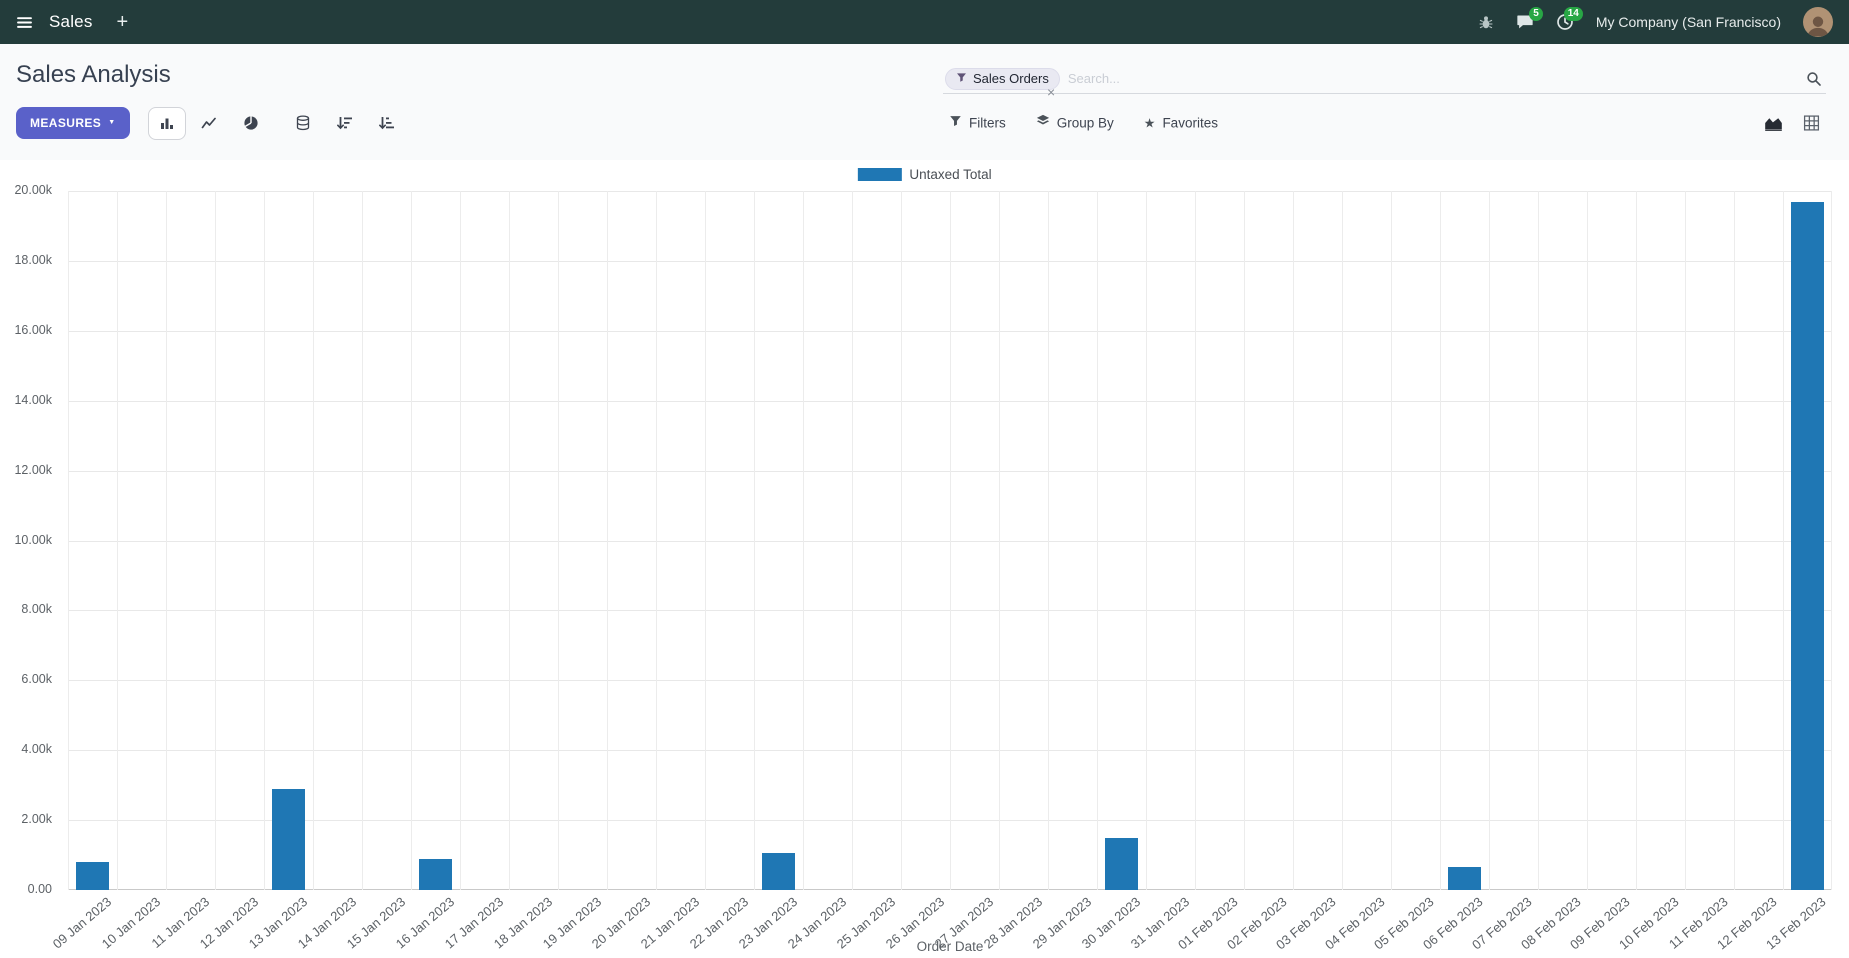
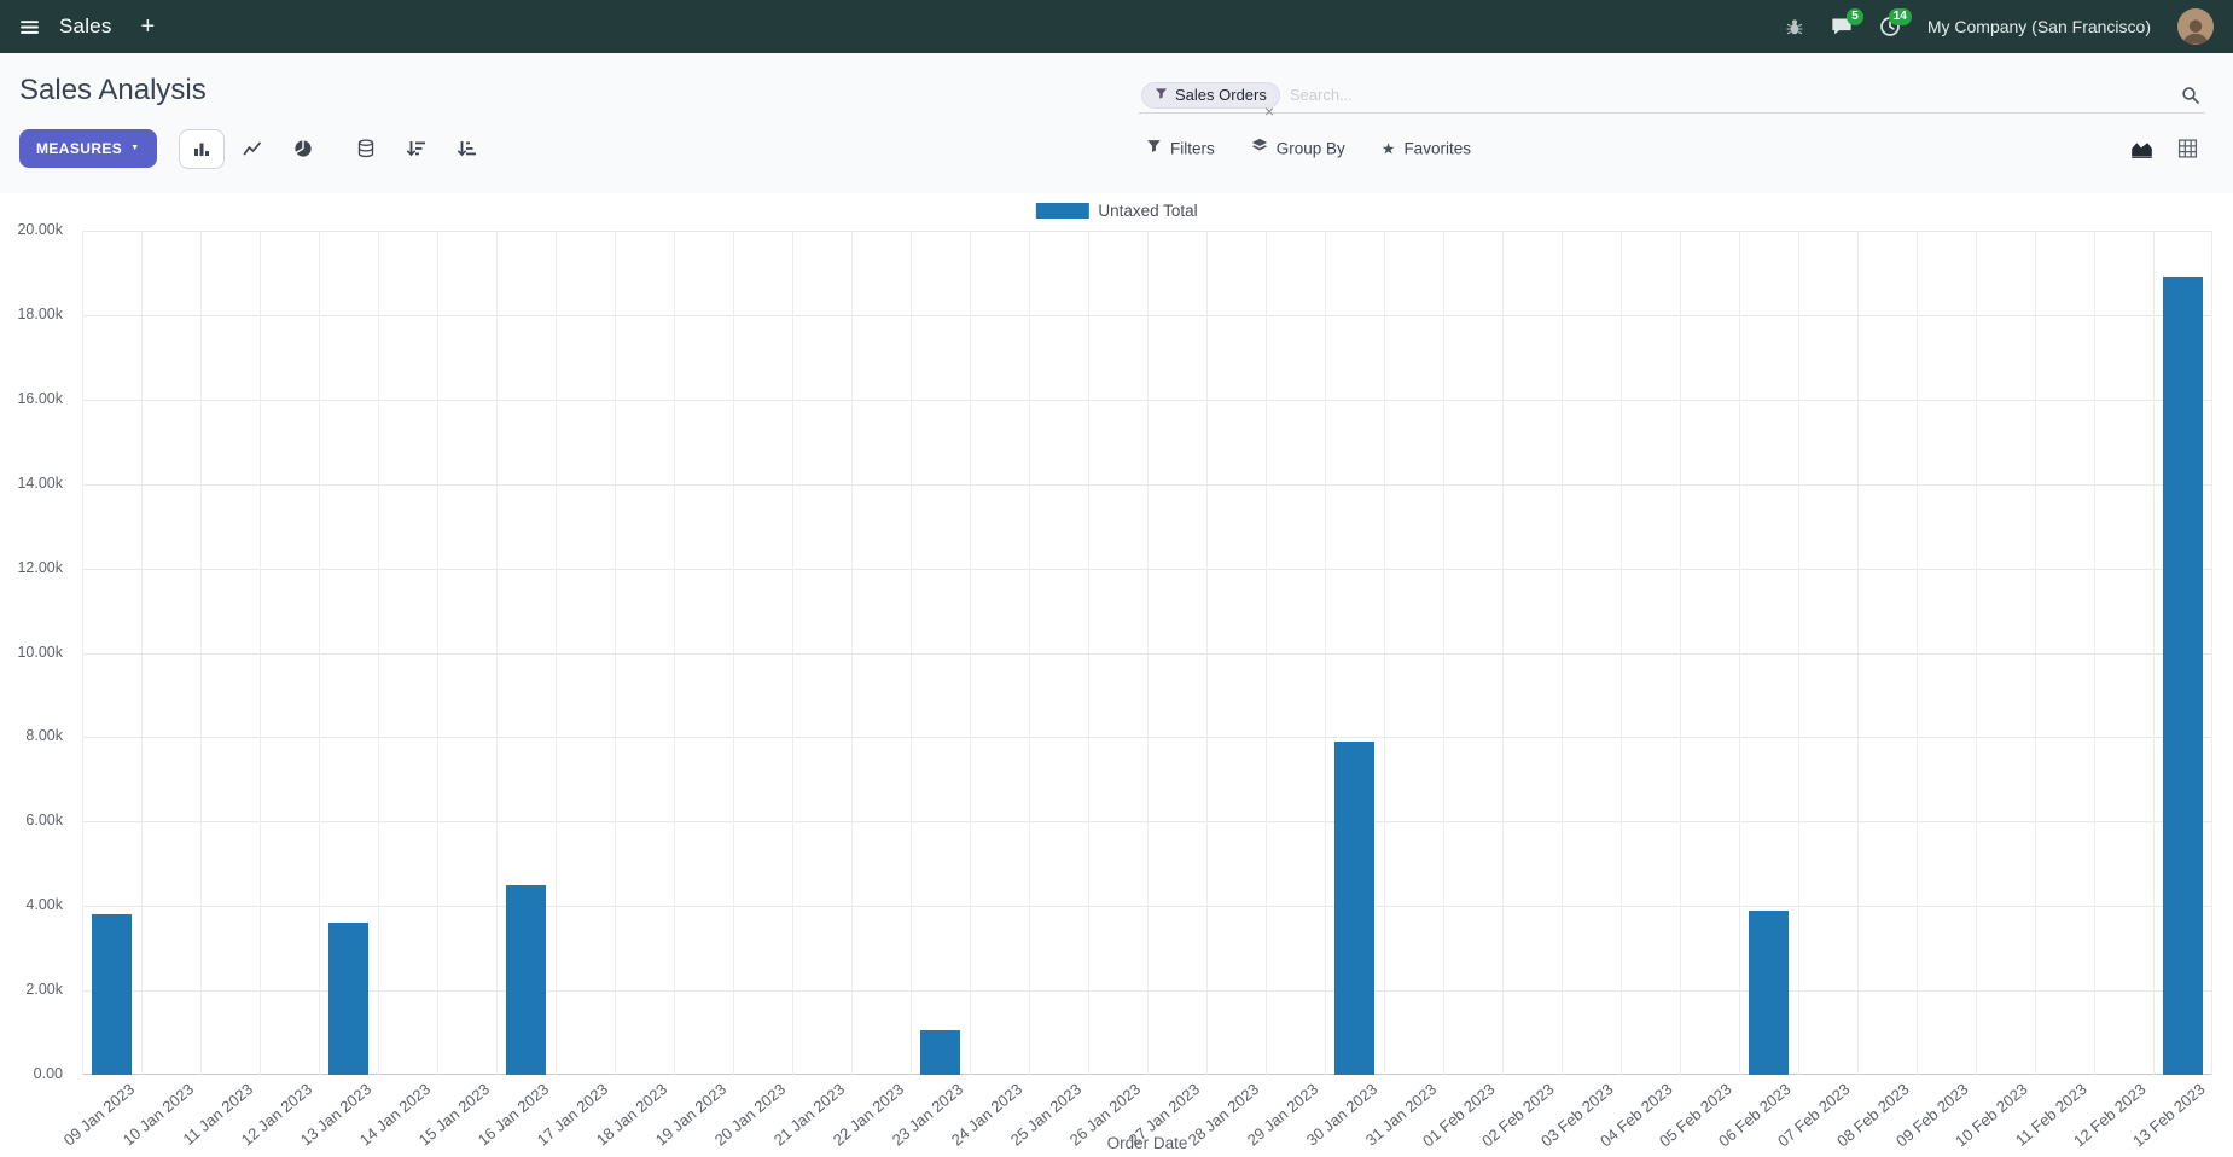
09 Jan 2023: 0.8k -> 3.8k
13 Jan 2023: 2.9k -> 3.6k
16 Jan 2023: 0.9k -> 4.5k
30 Jan 2023: 1.5k -> 7.9k
06 Feb 2023: 0.6k -> 3.9k
13 Feb 2023: 19.7k -> 18.9k
